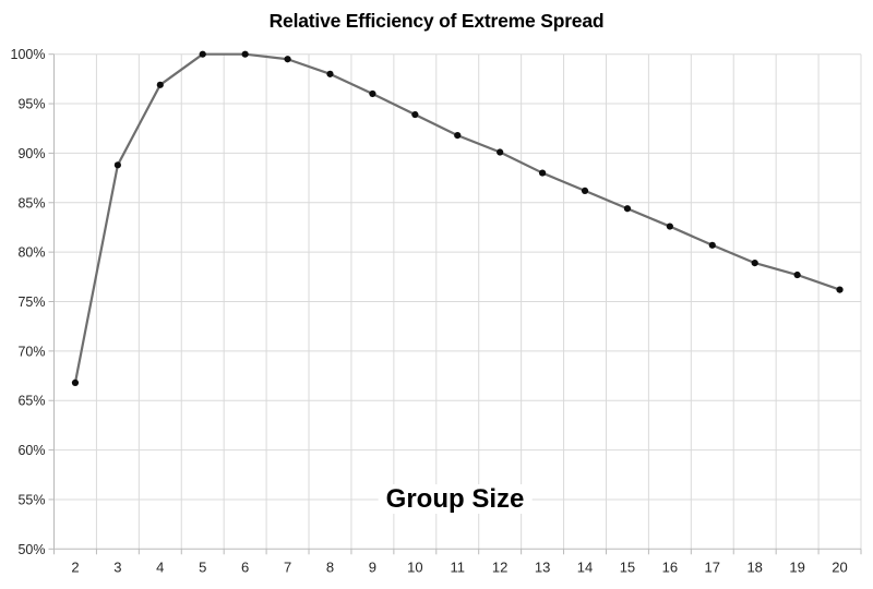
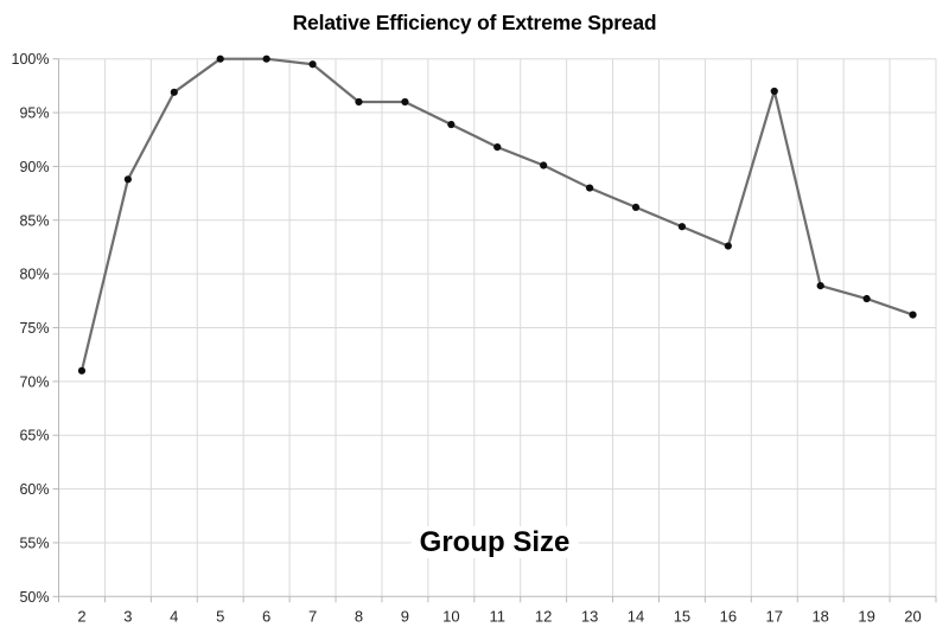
2: 67% -> 71%
8: 98% -> 96%
17: 81% -> 97%
